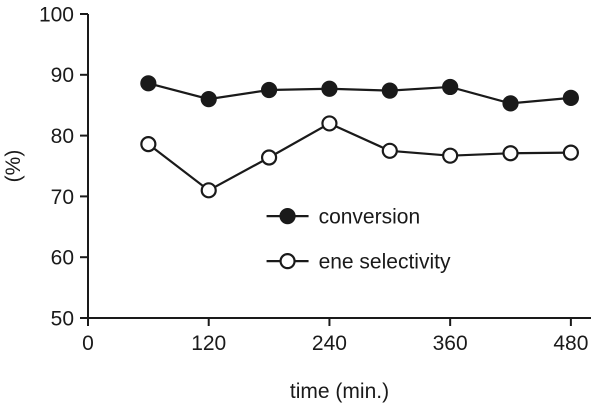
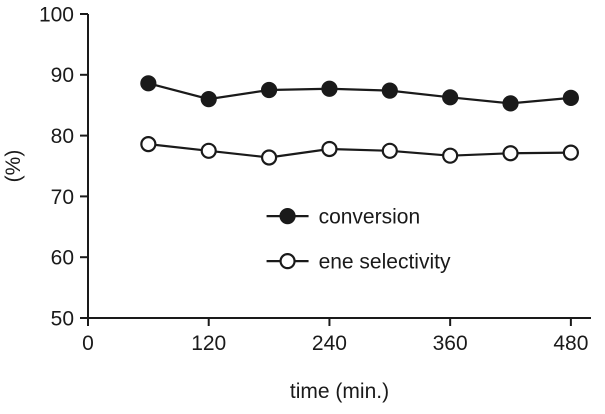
ene selectivity/120: 71 -> 78
ene selectivity/240: 82 -> 78
conversion/360: 88 -> 86
